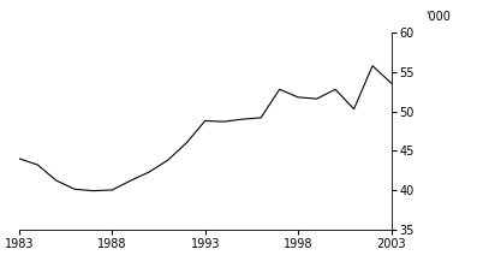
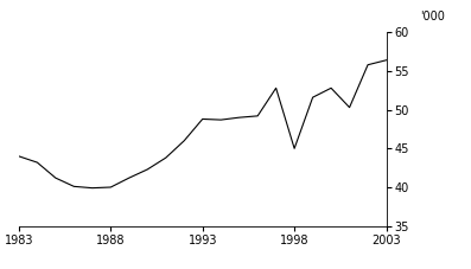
1998: 51.8 -> 45.0
2003: 53.6 -> 56.4
